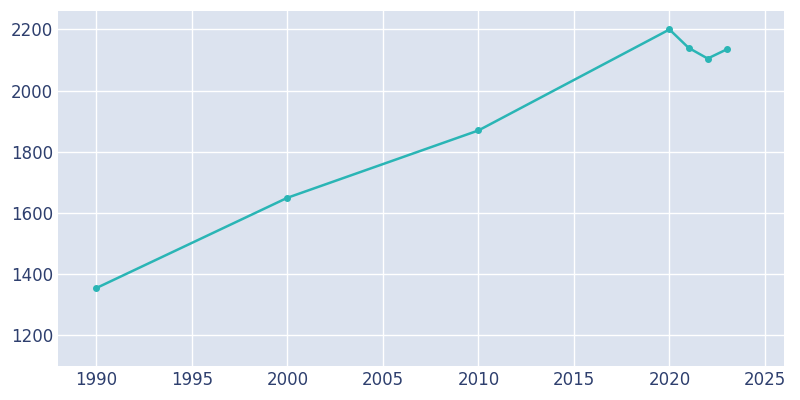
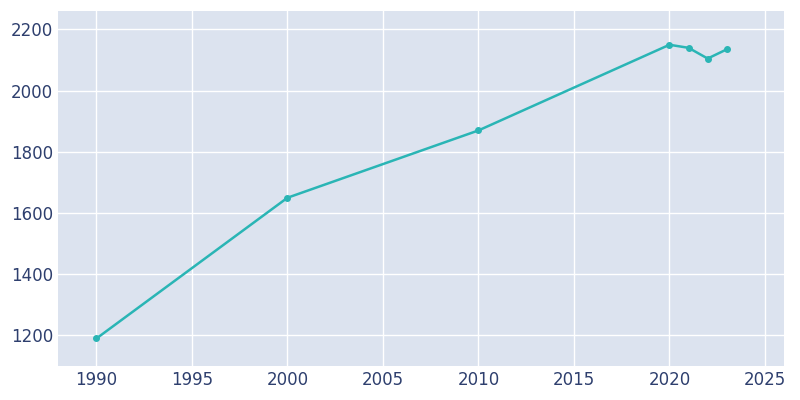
1990: 1355 -> 1190
2020: 2200 -> 2150
